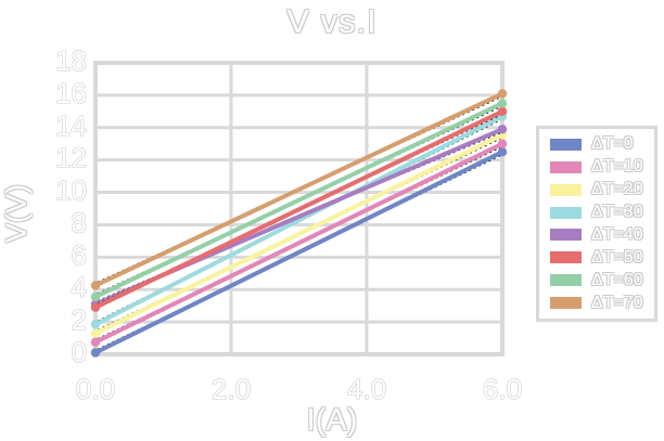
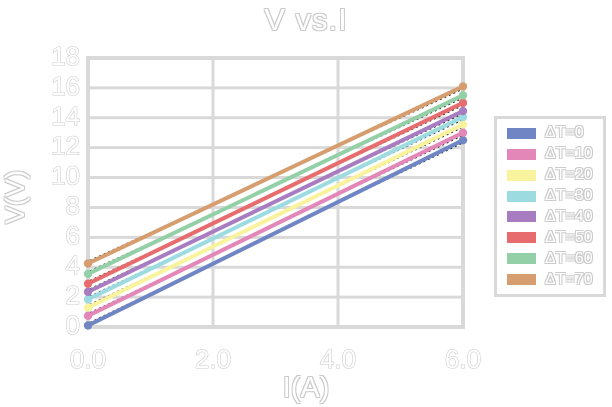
ΔT=40/0: 3.1 -> 2.4
ΔT=30/6: 14.7 -> 14.1
ΔT=40/6: 13.9 -> 14.4
